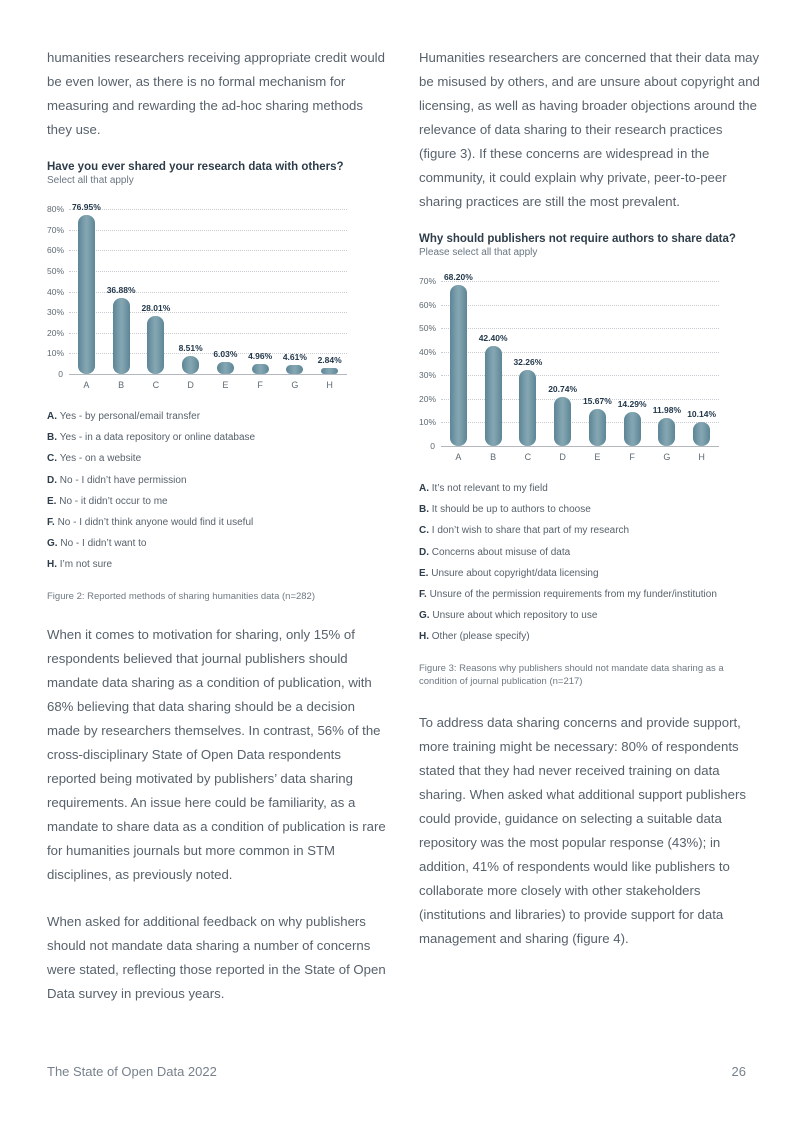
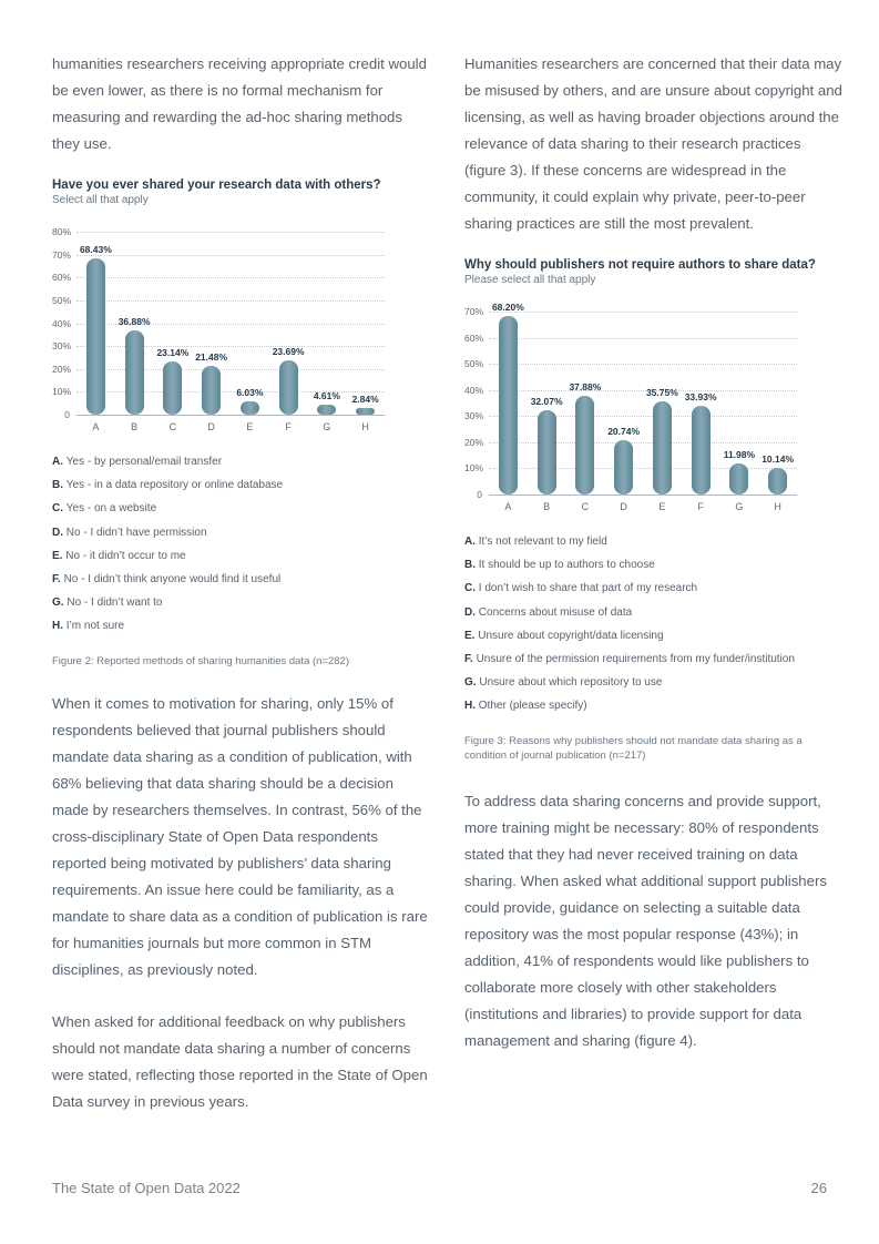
Have you ever shared your research data with others?/A: 76.95% -> 68.43%
Have you ever shared your research data with others?/C: 28.01% -> 23.14%
Have you ever shared your research data with others?/D: 8.51% -> 21.48%
Have you ever shared your research data with others?/F: 4.96% -> 23.69%
Why should publishers not require authors to share data?/B: 42.40% -> 32.07%
Why should publishers not require authors to share data?/C: 32.26% -> 37.88%
Why should publishers not require authors to share data?/E: 15.67% -> 35.75%
Why should publishers not require authors to share data?/F: 14.29% -> 33.93%
